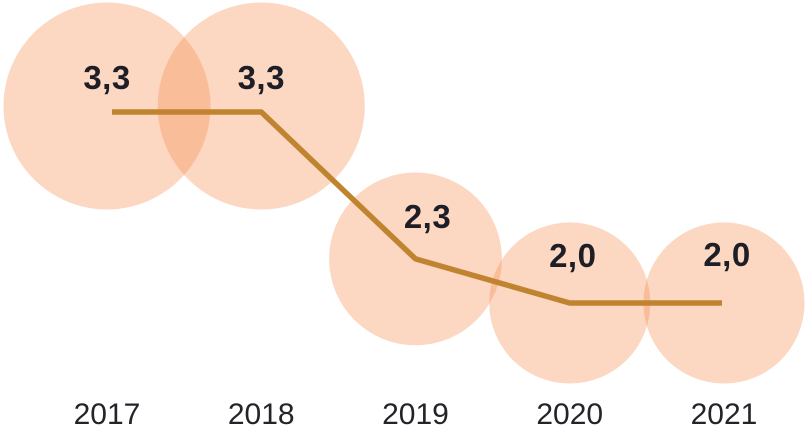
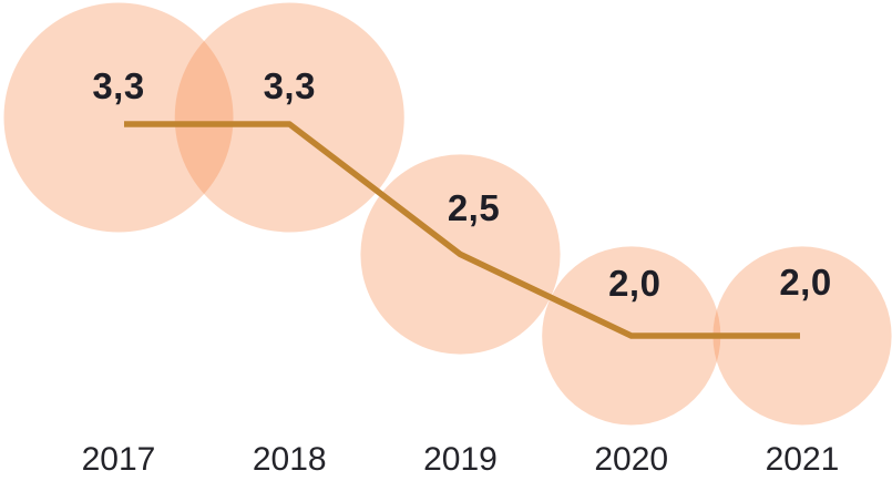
2019: 2,3 -> 2,5
